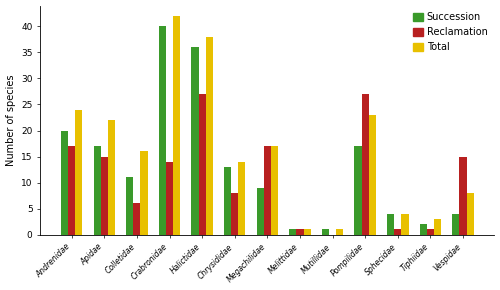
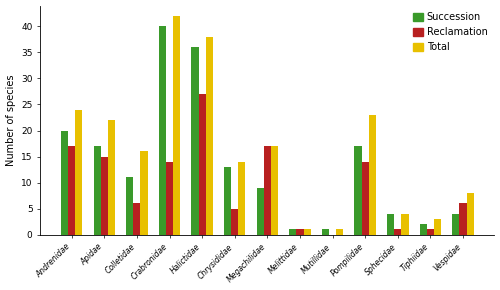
Reclamation/Chrysididae: 8 -> 5
Reclamation/Pompilidae: 27 -> 14
Reclamation/Vespidae: 15 -> 6
